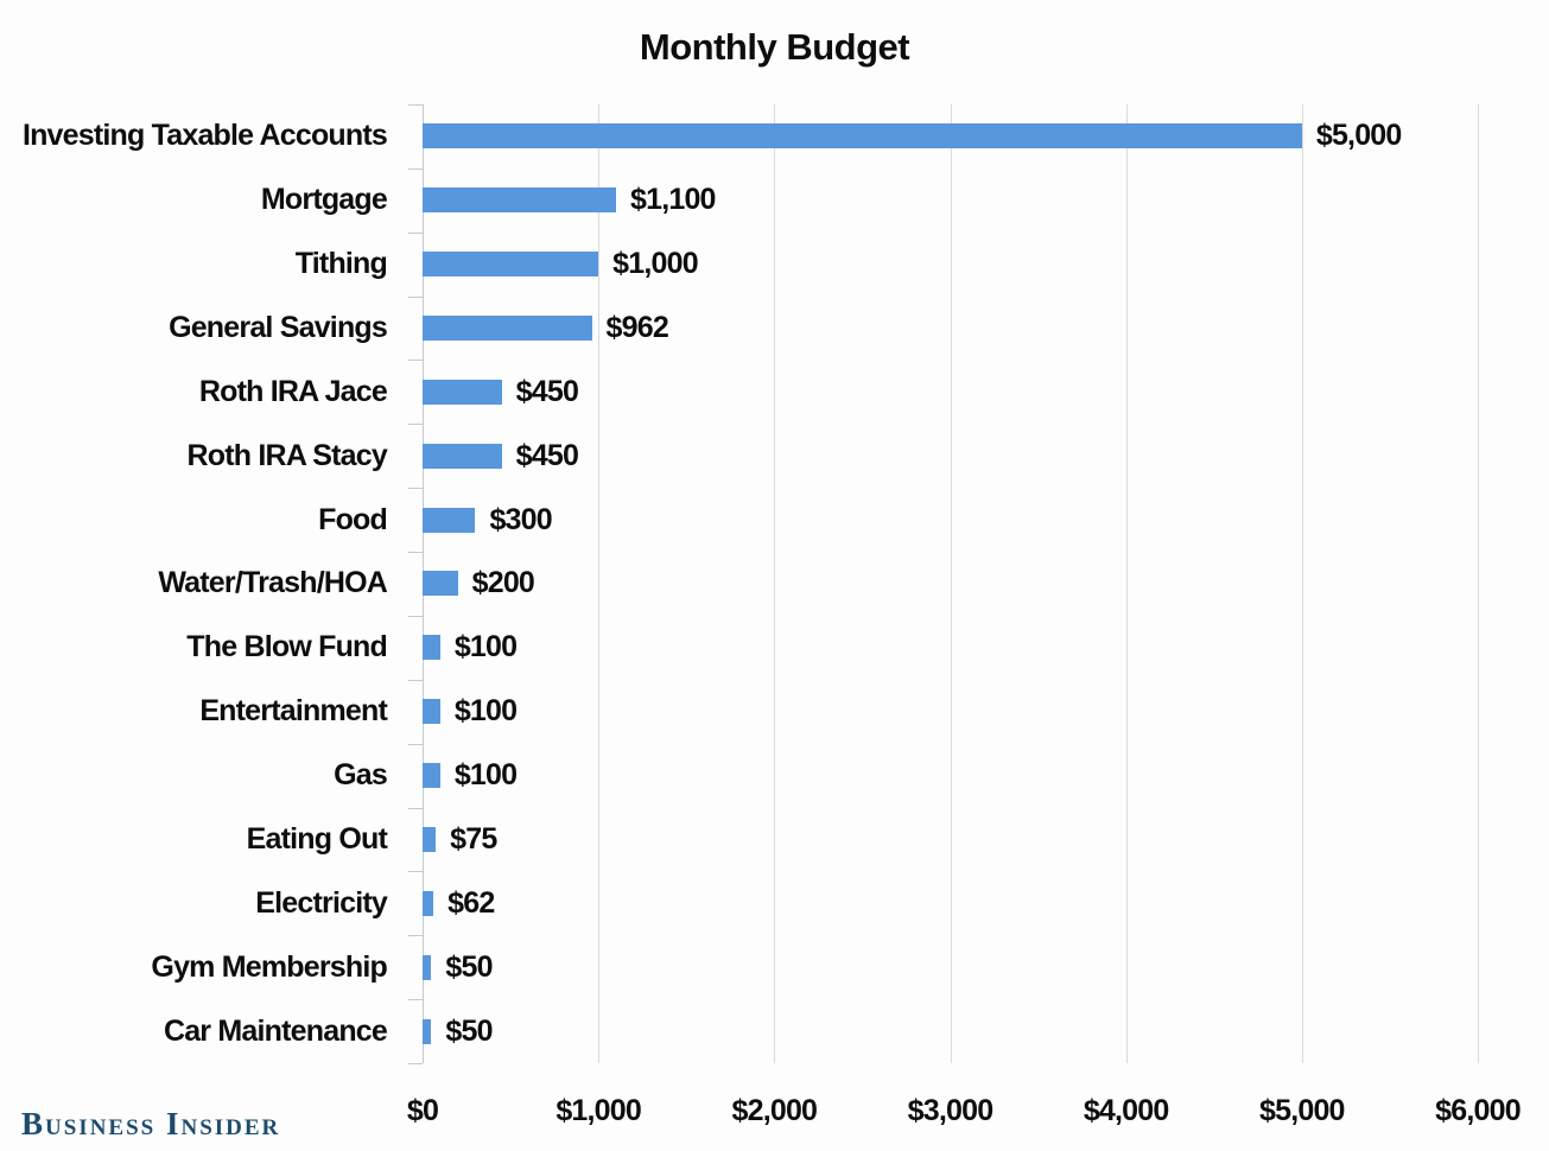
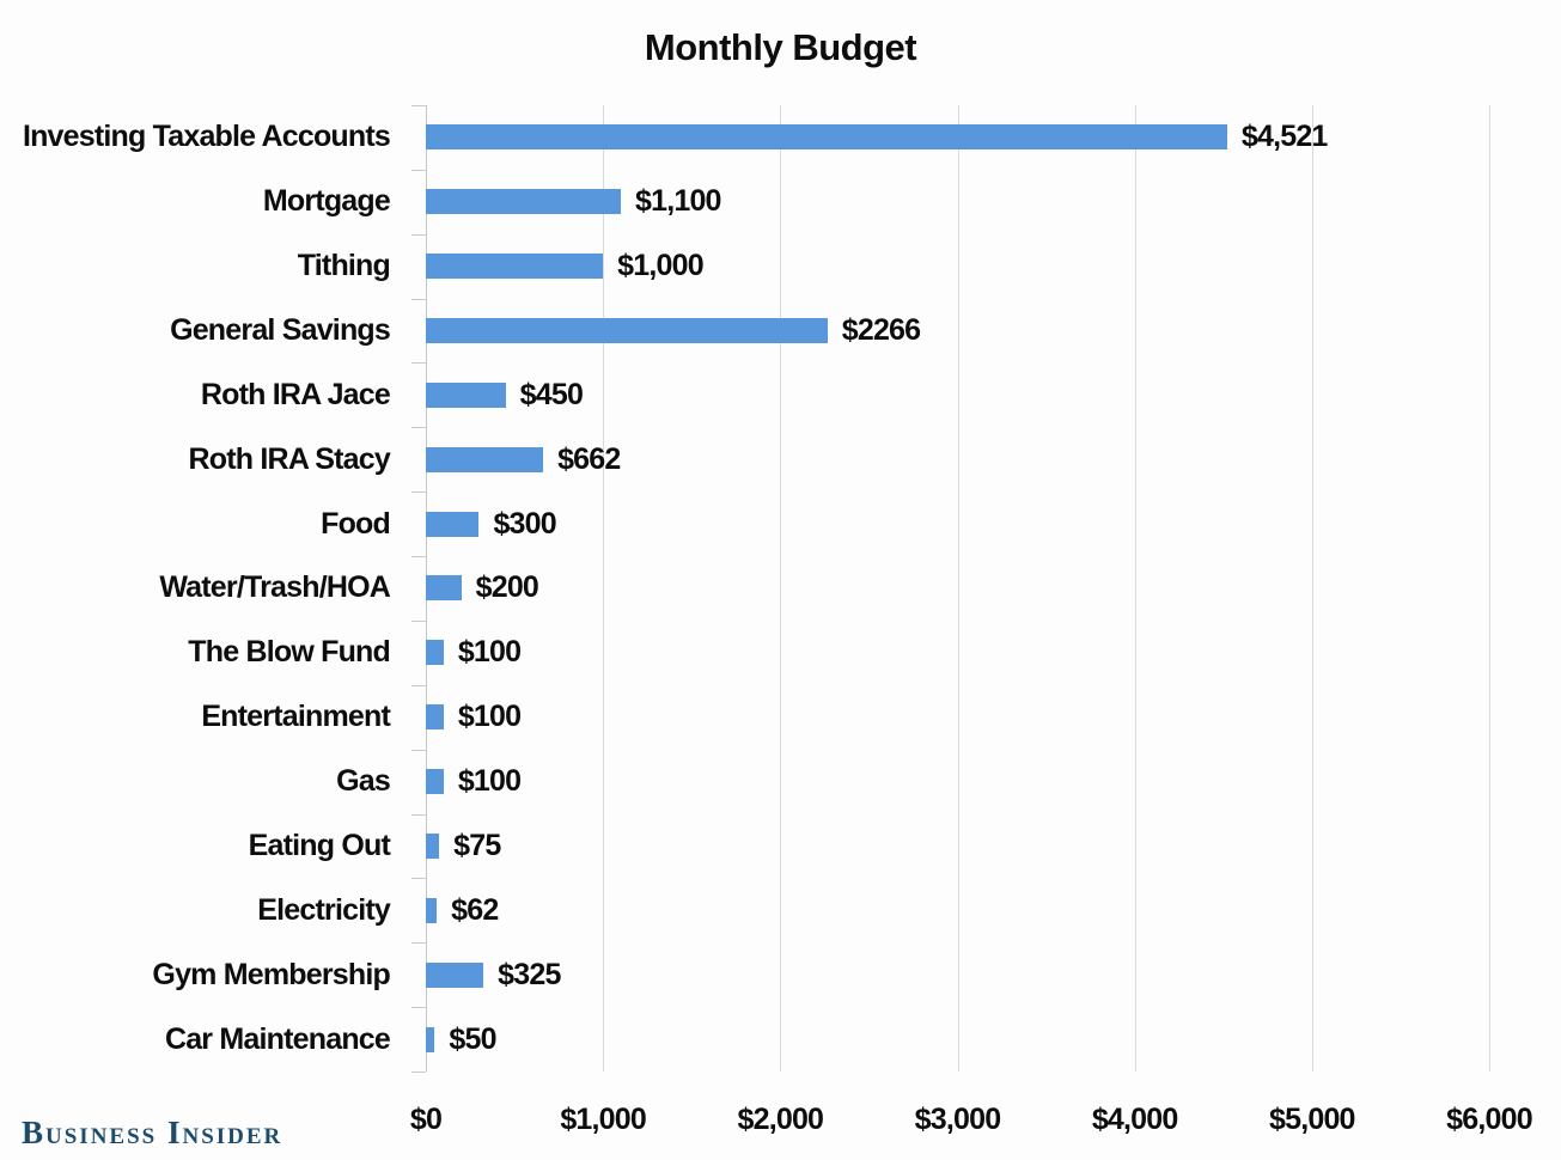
Investing Taxable Accounts: $5,000 -> $4,521
General Savings: $962 -> $2266
Roth IRA Stacy: $450 -> $662
Gym Membership: $50 -> $325
